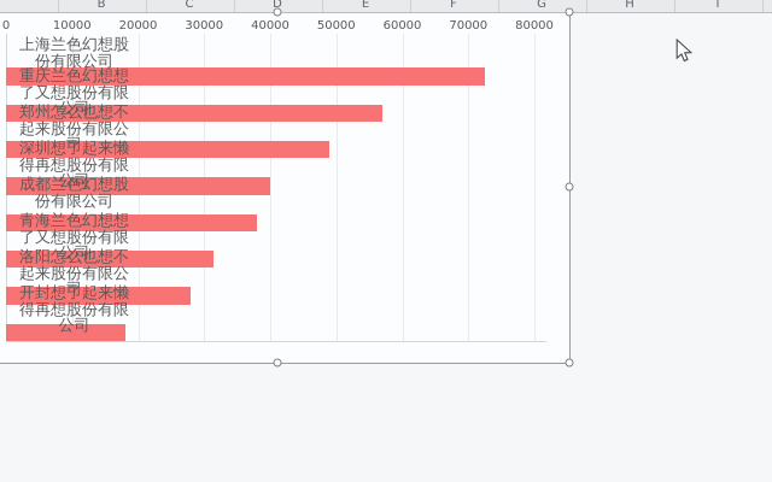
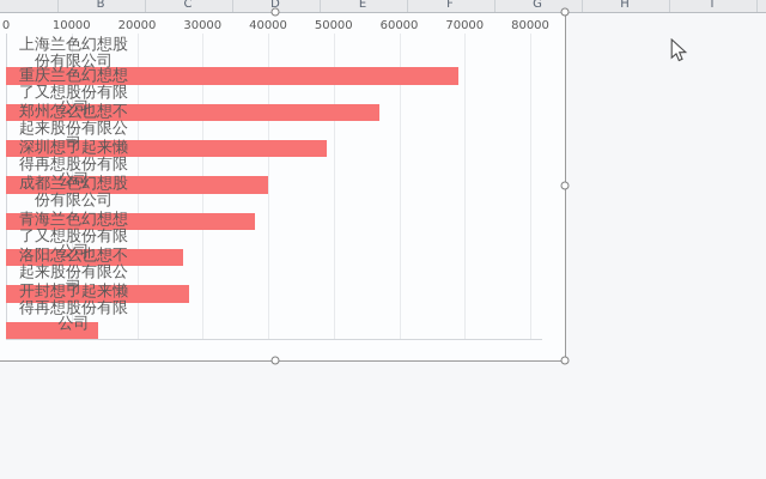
上海兰色幻想股份有限公司: 72000 -> 69000
青海兰色幻想想了又想股份有限公司: 32000 -> 27000
开封想了起来懒得再想股份有限公司: 18000 -> 14000
